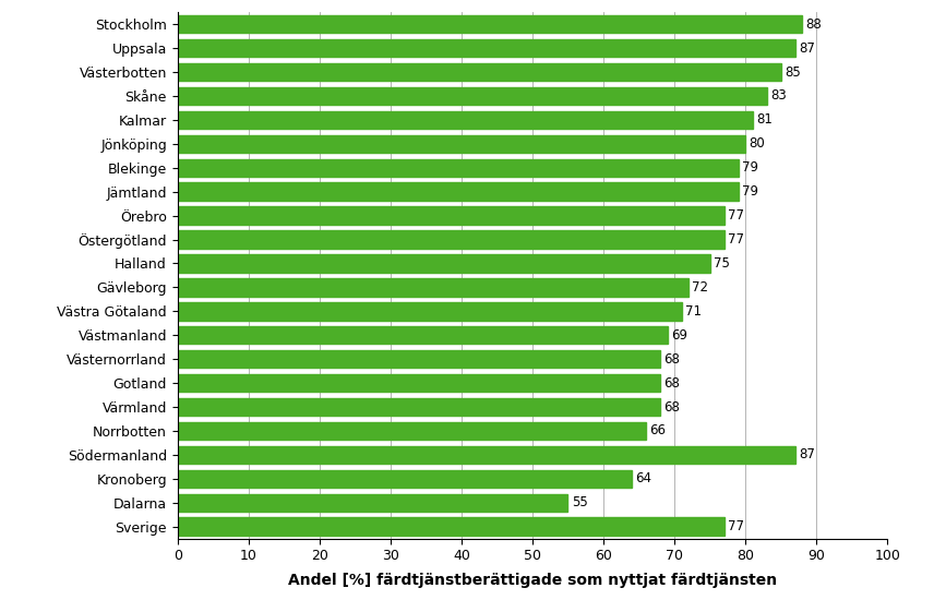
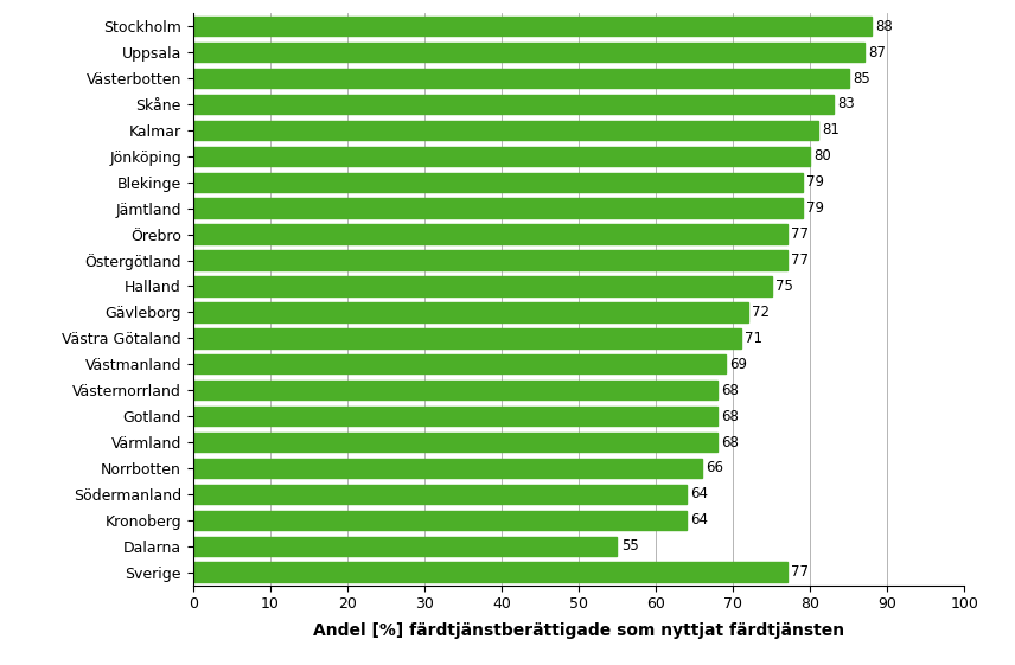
Södermanland: 87 -> 64
